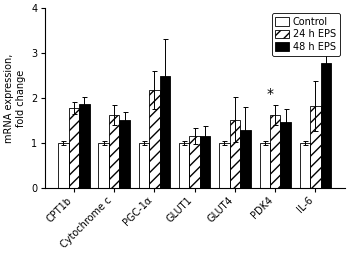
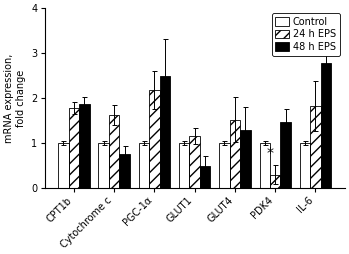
48 h EPS/Cytochrome c: 1.52 -> 0.75
48 h EPS/GLUT1: 1.15 -> 0.50
24 h EPS/PDK4: 1.62 -> 0.30
